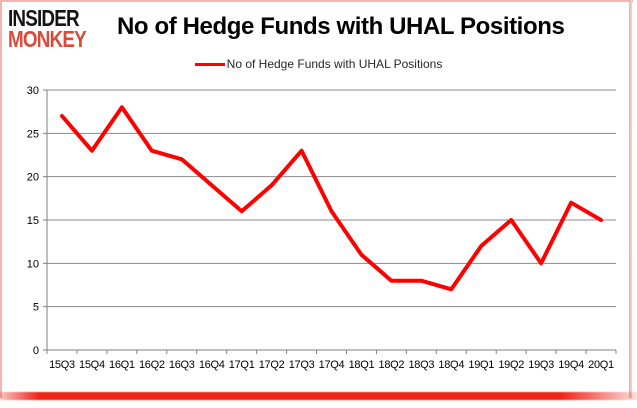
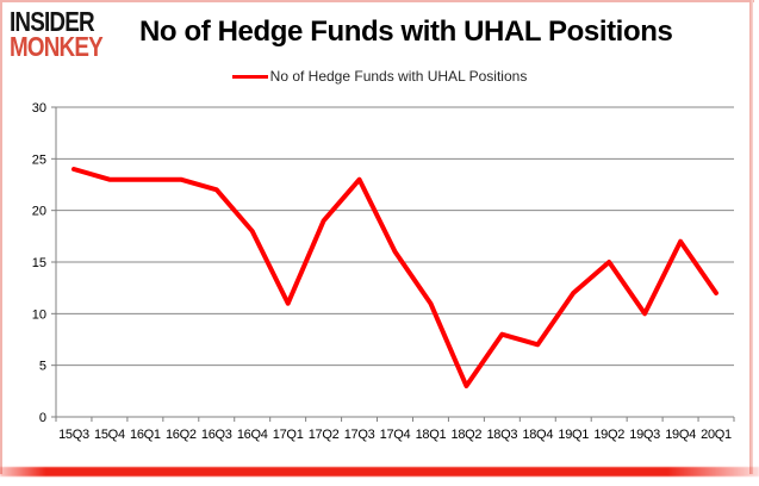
15Q3: 27 -> 24
16Q1: 28 -> 23
16Q4: 19 -> 18
17Q1: 16 -> 11
18Q2: 8 -> 3
20Q1: 15 -> 12
